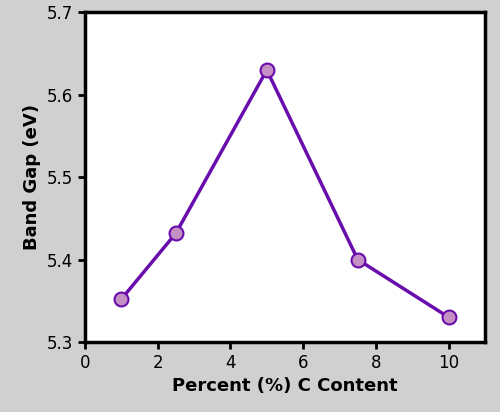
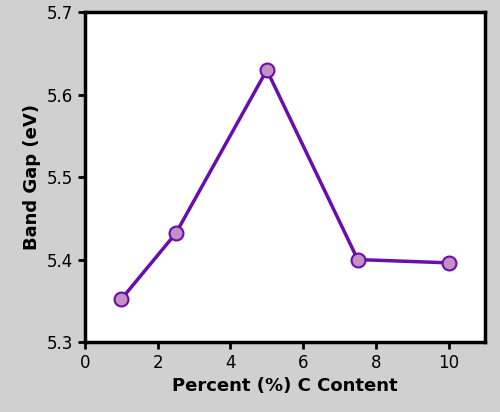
10: 5.330 -> 5.396
